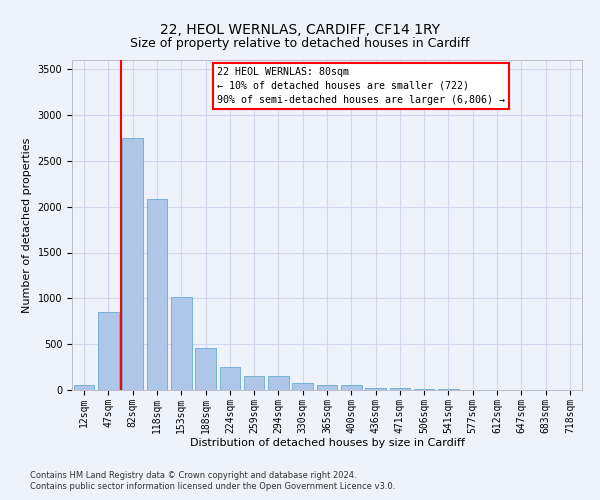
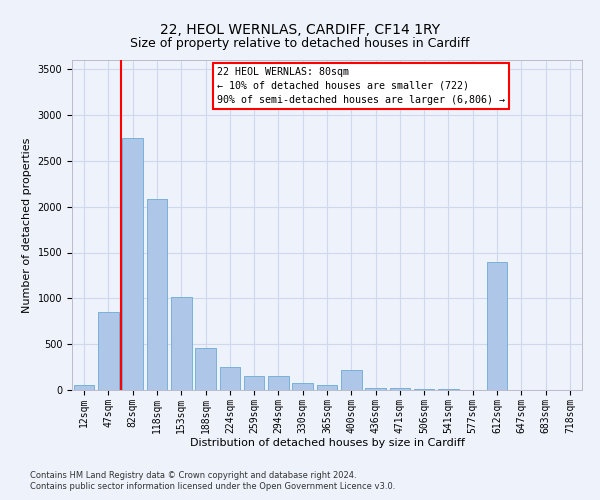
400sqm: 60 -> 220
612sqm: 0 -> 1400
